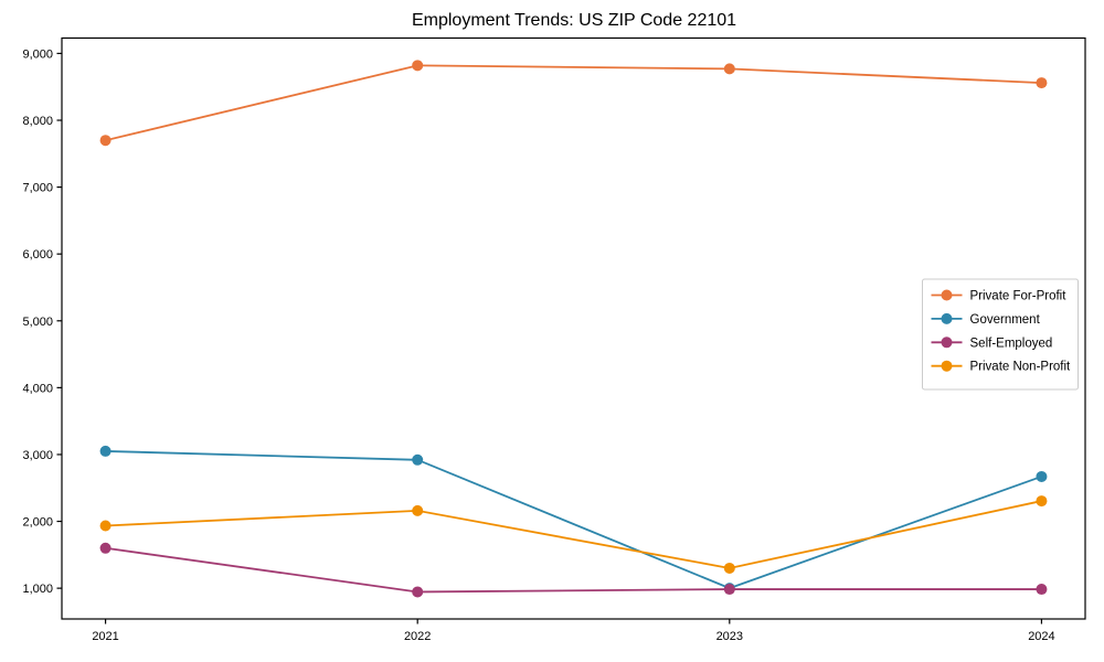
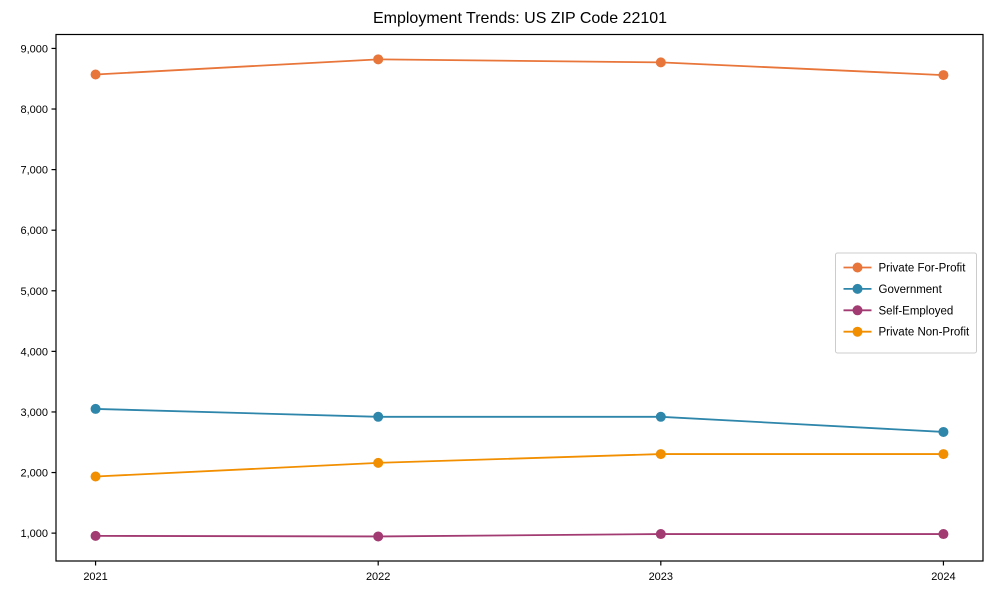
Private For-Profit/2021: 7700 -> 8600
Self-Employed/2021: 1600 -> 1000
Government/2023: 1000 -> 2900
Private Non-Profit/2023: 1300 -> 2300
